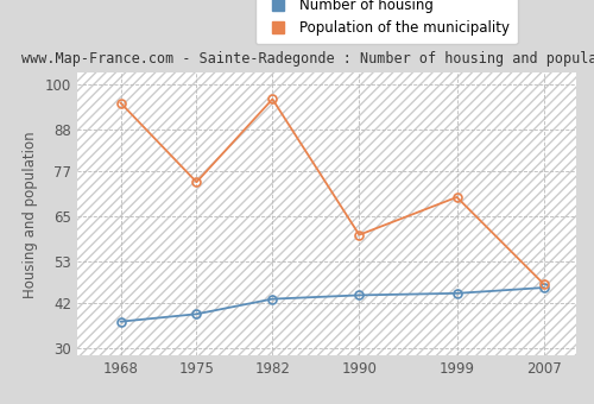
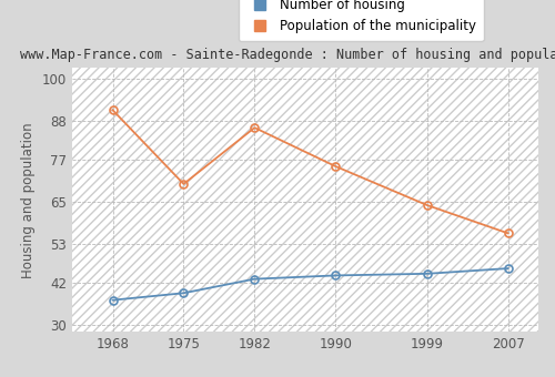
Population of the municipality/1968: 95 -> 91
Population of the municipality/1975: 74 -> 70
Population of the municipality/1982: 96 -> 86
Population of the municipality/1990: 60 -> 75
Population of the municipality/1999: 70 -> 64
Population of the municipality/2007: 47 -> 56
